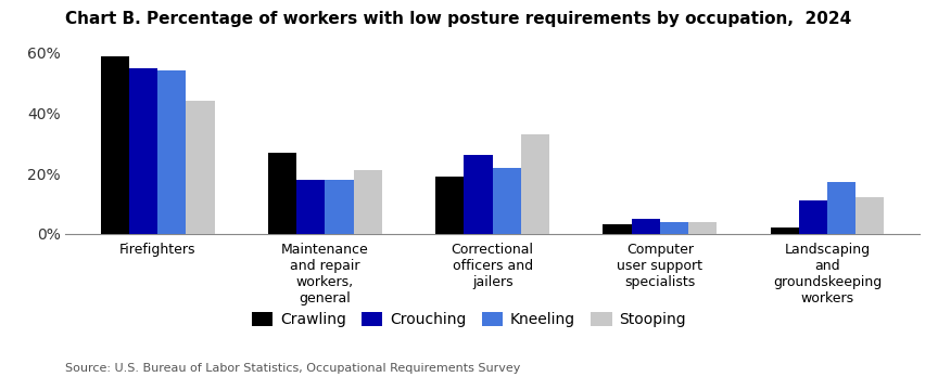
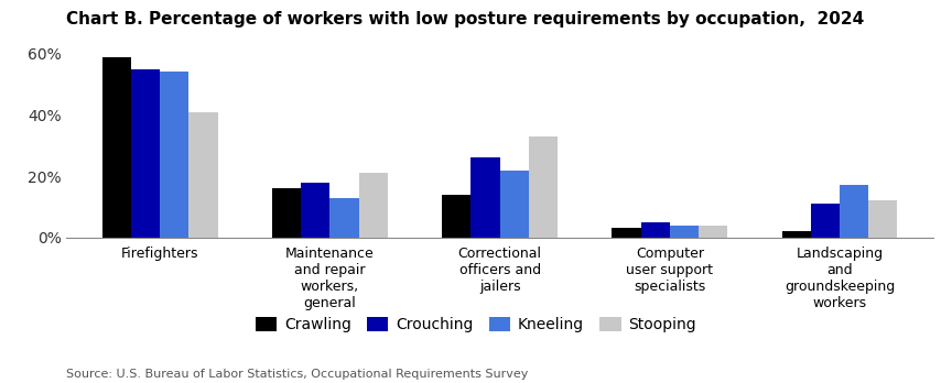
Stooping/Firefighters: 44% -> 41%
Crawling/Maintenance and repair workers, general: 27% -> 16%
Kneeling/Maintenance and repair workers, general: 18% -> 13%
Crawling/Correctional officers and jailers: 19% -> 14%
